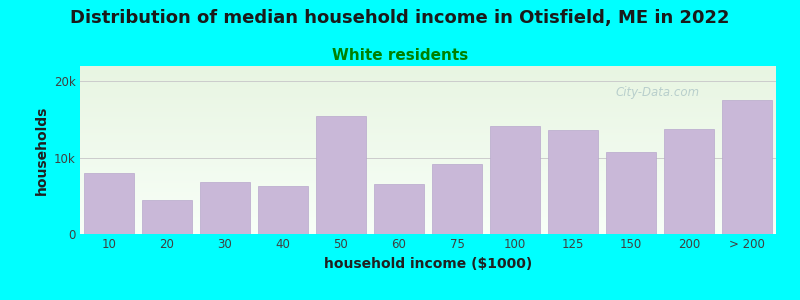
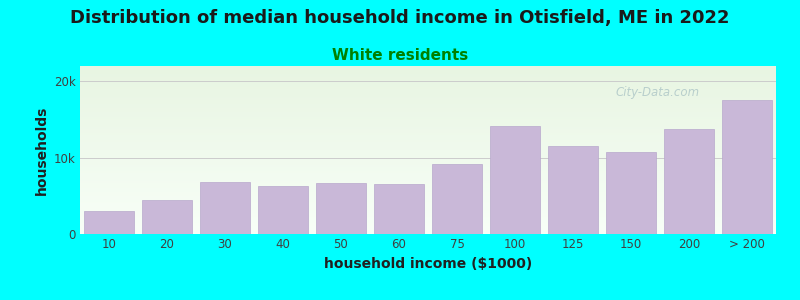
10: 8.0k -> 3.0k
50: 15.4k -> 6.7k
125: 13.6k -> 11.5k
